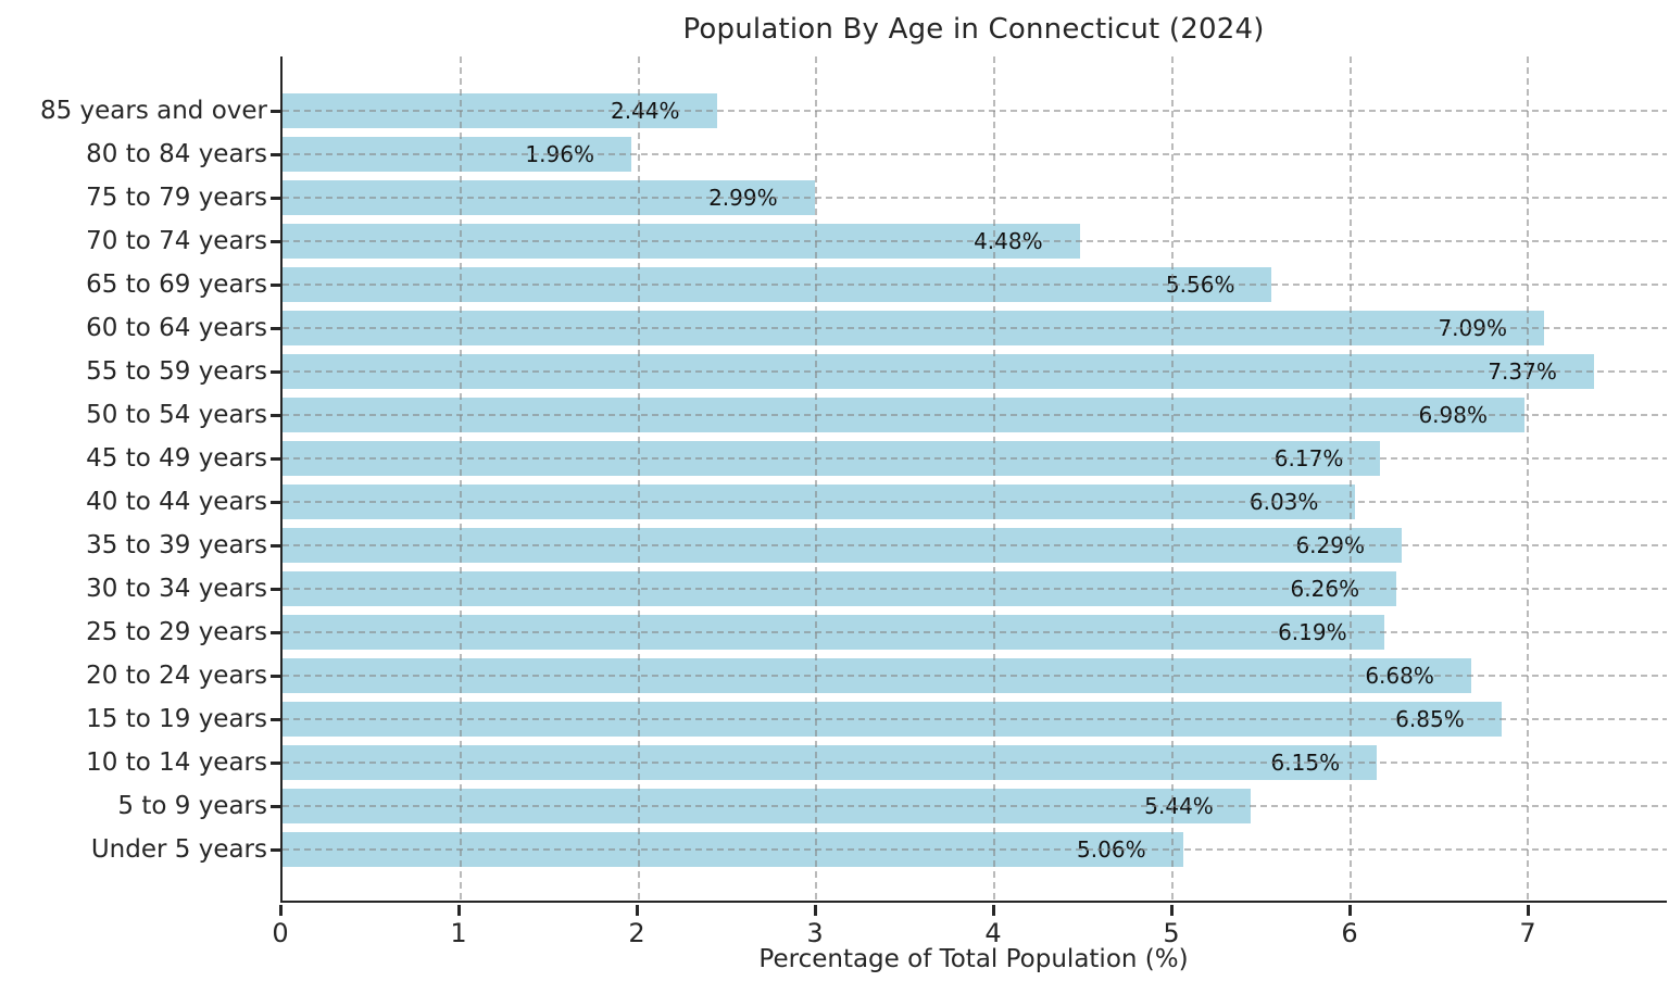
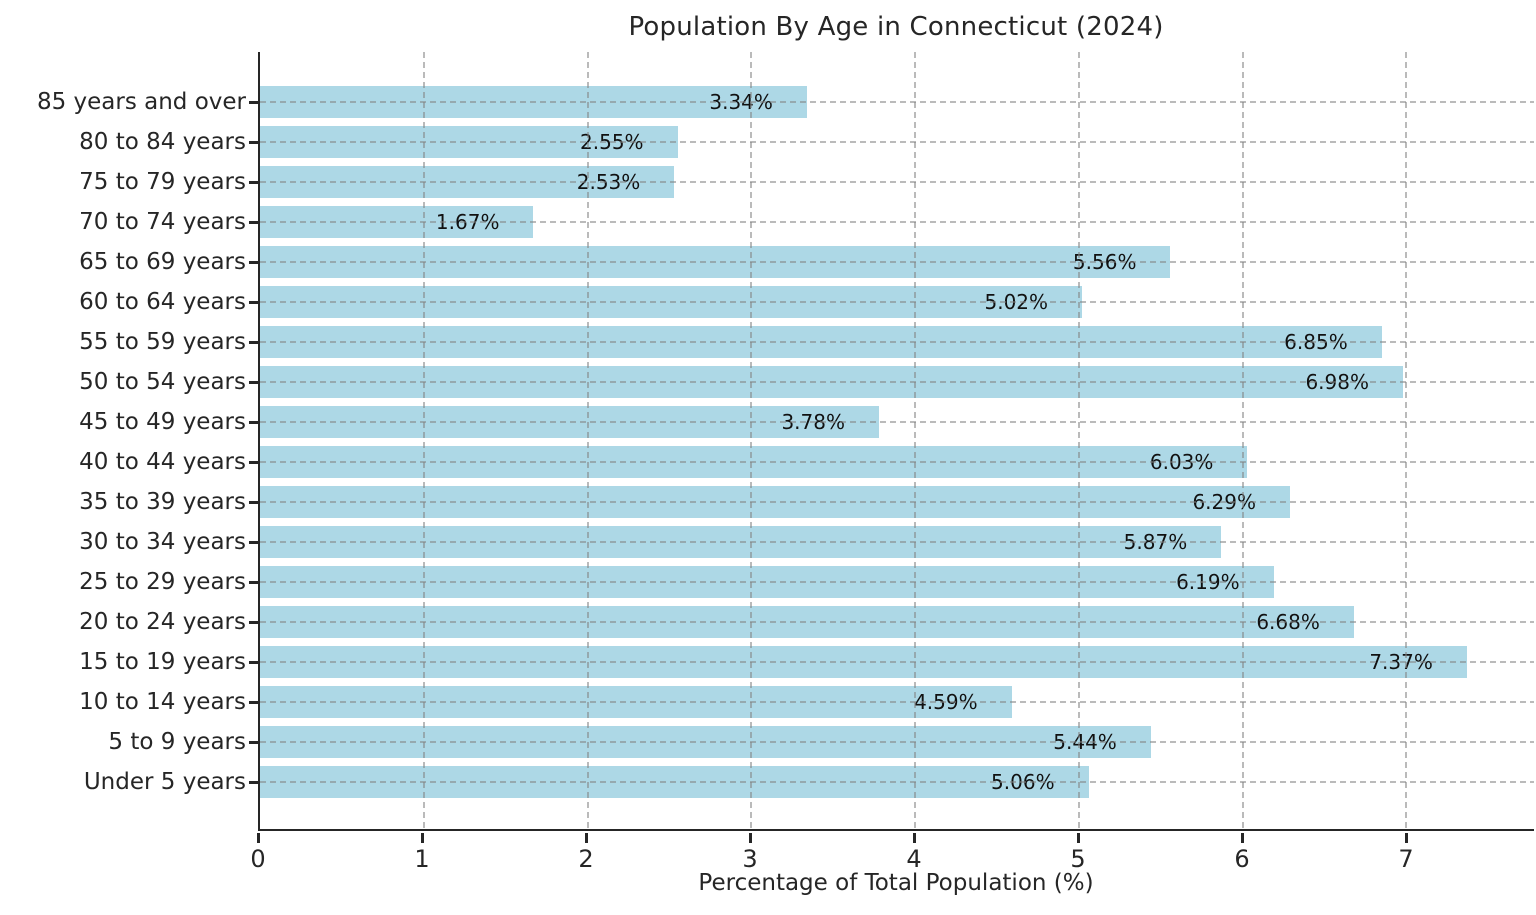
85 years and over: 2.44% -> 3.34%
80 to 84 years: 1.96% -> 2.55%
75 to 79 years: 2.99% -> 2.53%
70 to 74 years: 4.48% -> 1.67%
60 to 64 years: 7.09% -> 5.02%
55 to 59 years: 7.37% -> 6.85%
45 to 49 years: 6.17% -> 3.78%
30 to 34 years: 6.26% -> 5.87%
15 to 19 years: 6.85% -> 7.37%
10 to 14 years: 6.15% -> 4.59%
